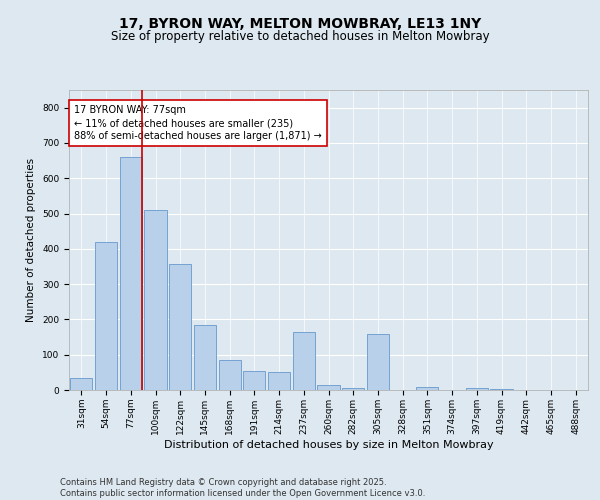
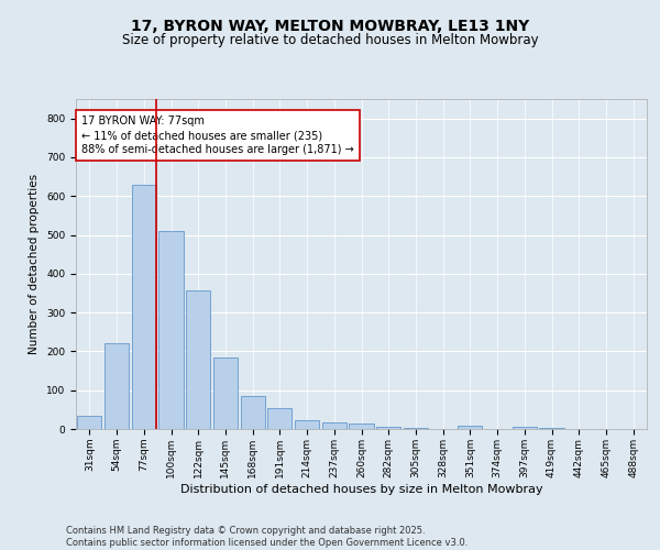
54sqm: 420 -> 220
77sqm: 660 -> 630
214sqm: 50 -> 22
237sqm: 165 -> 18
305sqm: 160 -> 2
